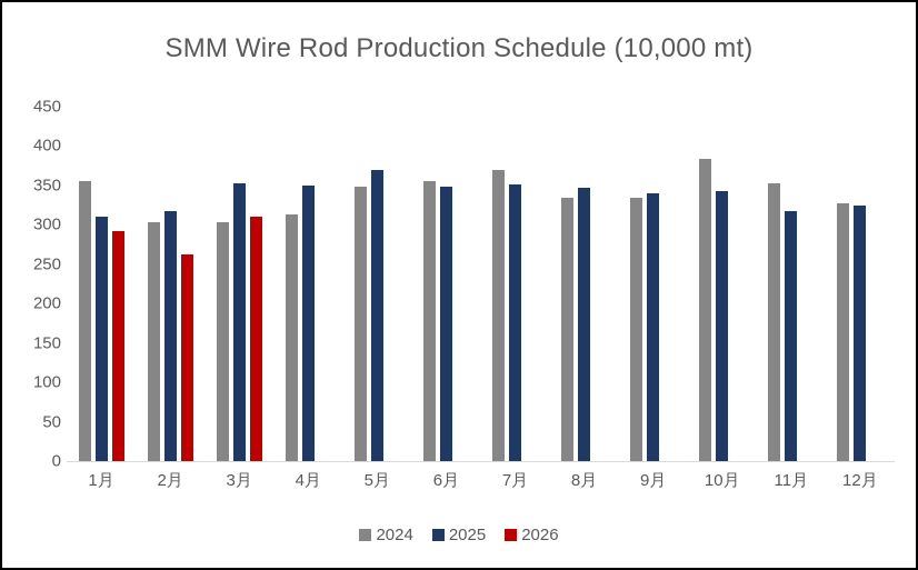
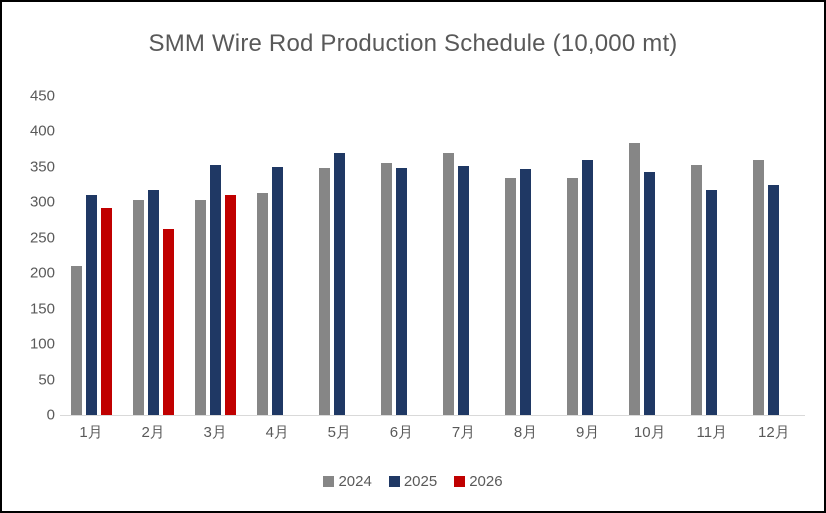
2024/1月: 360 -> 210
2025/9月: 340 -> 360
2024/12月: 330 -> 360
